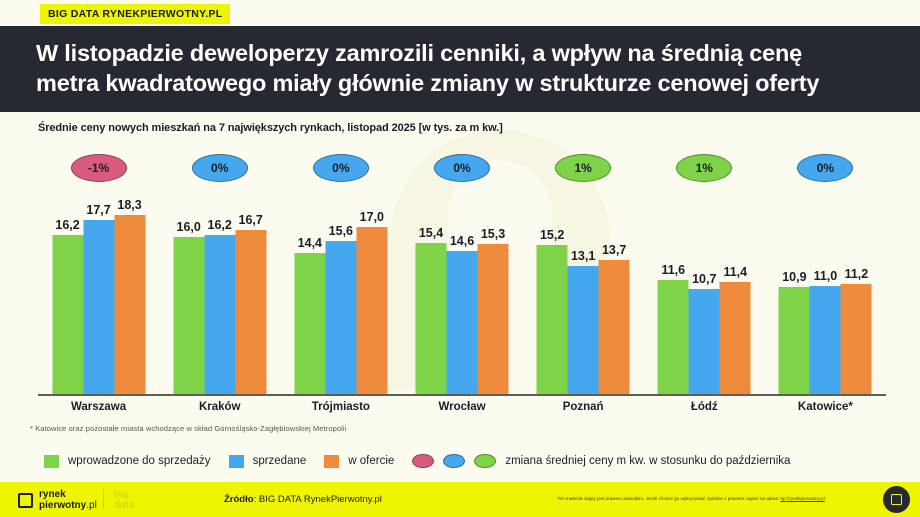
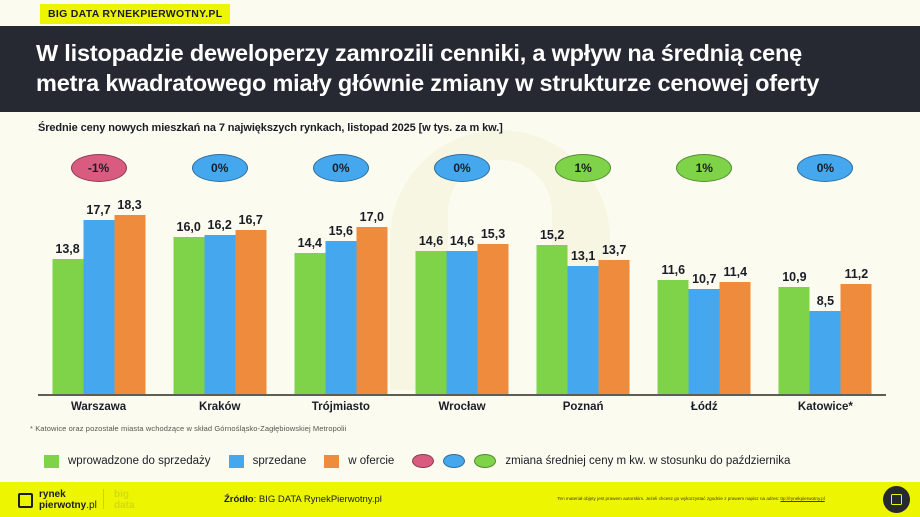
wprowadzone do sprzedaży/Warszawa: 16,2 -> 13,8
wprowadzone do sprzedaży/Wrocław: 15,4 -> 14,6
sprzedane/Katowice*: 11,0 -> 8,5
